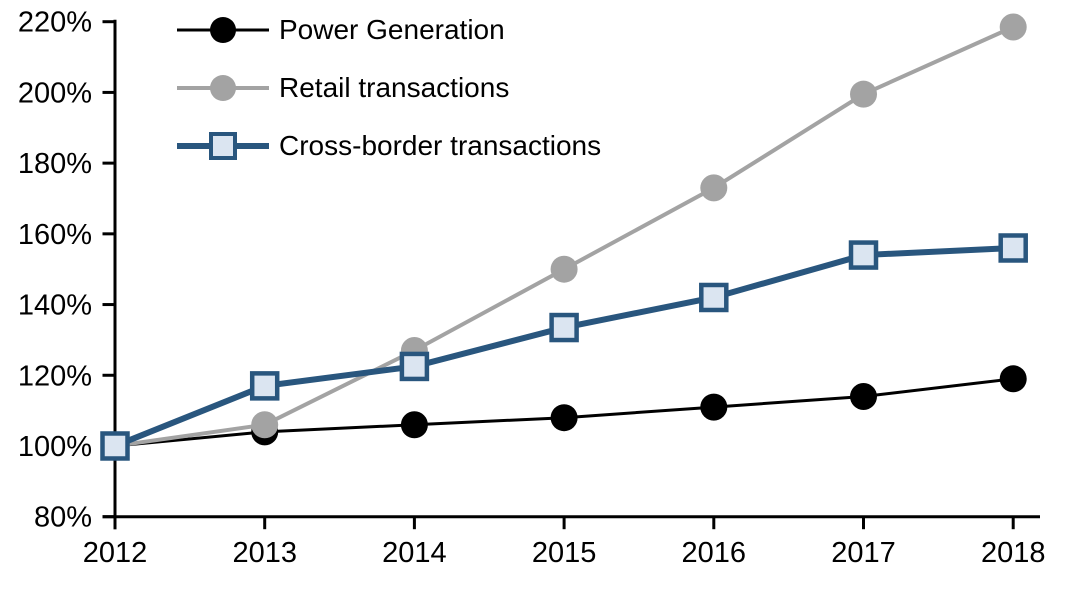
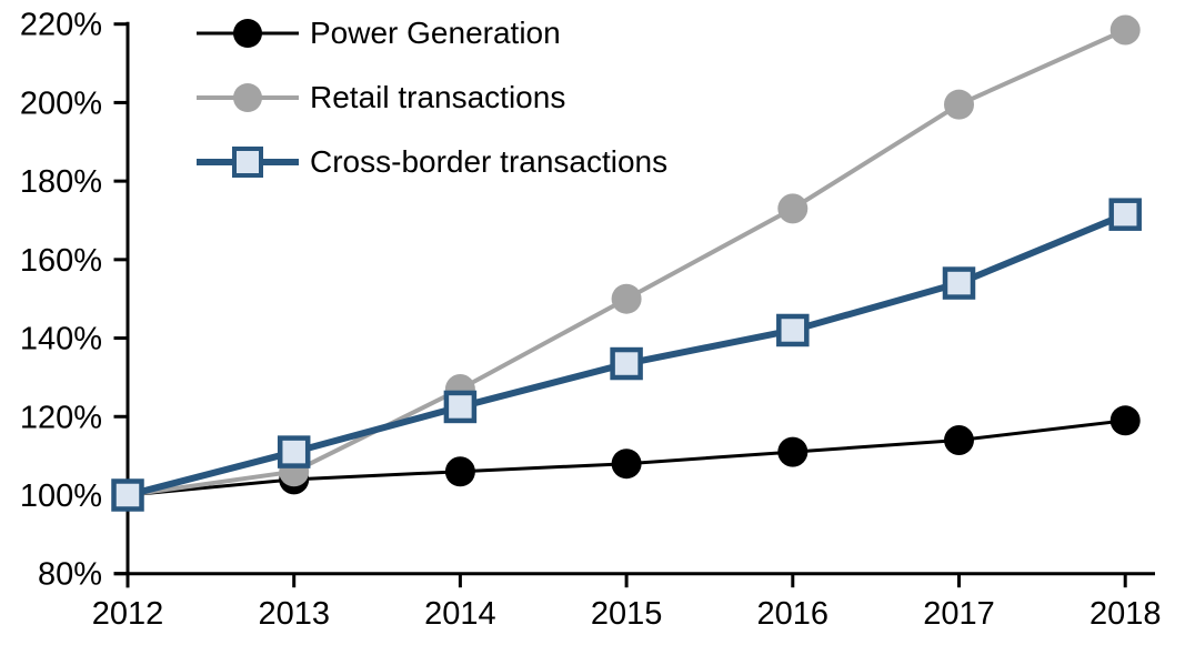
Cross-border transactions/2013: 117% -> 111%
Cross-border transactions/2018: 156% -> 172%
